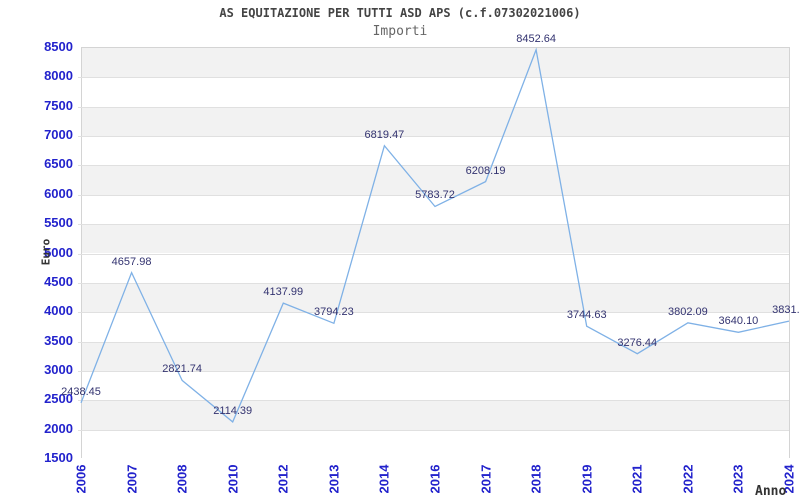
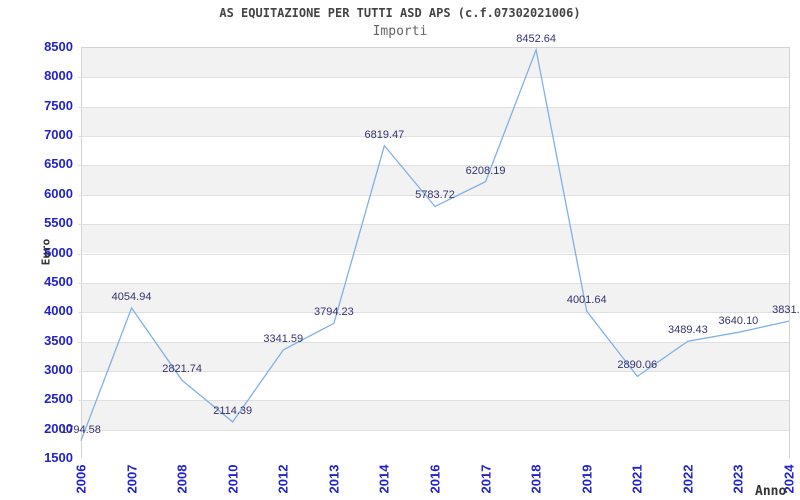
2006: 2438.45 -> 1794.58
2007: 4657.98 -> 4054.94
2012: 4137.99 -> 3341.59
2019: 3744.63 -> 4001.64
2021: 3276.44 -> 2890.06
2022: 3802.09 -> 3489.43
